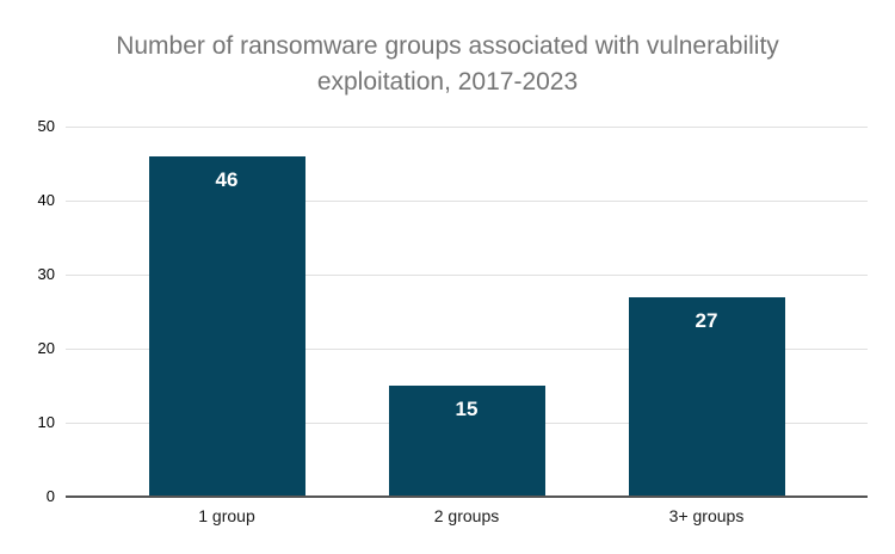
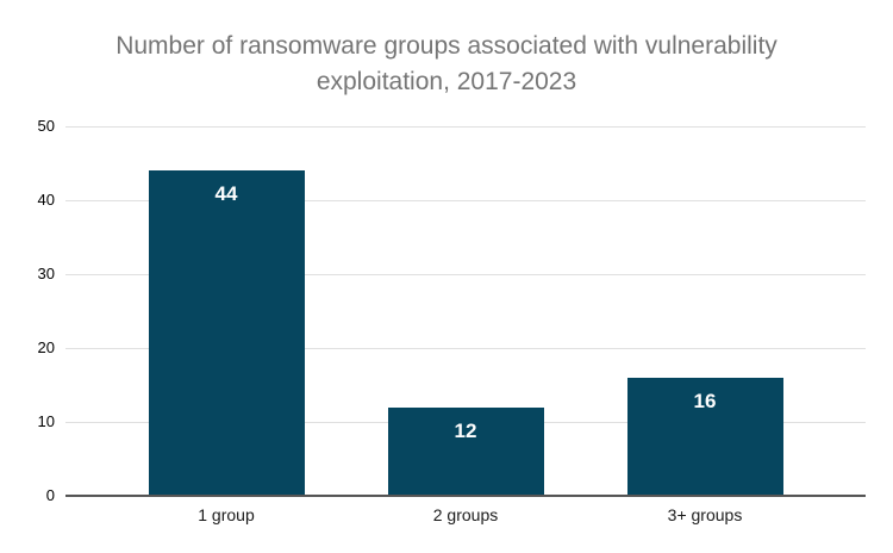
1 group: 46 -> 44
2 groups: 15 -> 12
3+ groups: 27 -> 16
